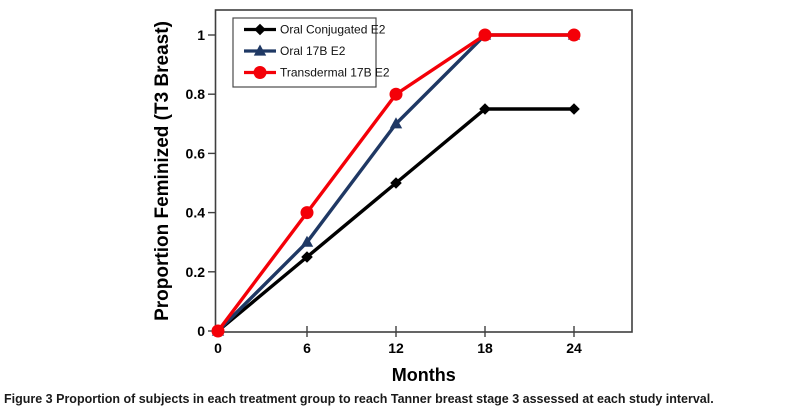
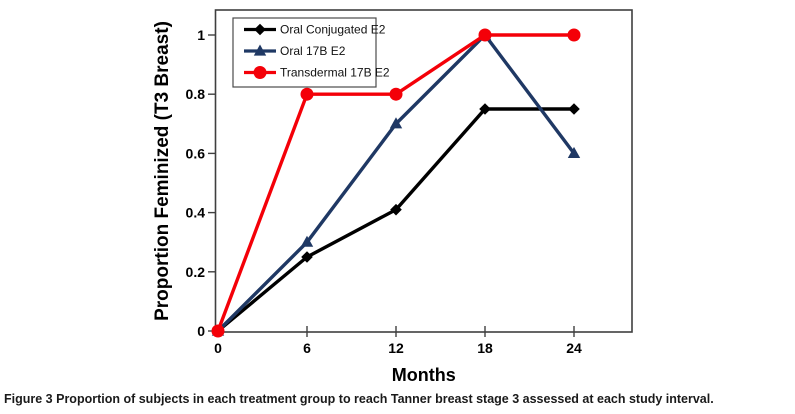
Transdermal 17B E2/6: 0.4 -> 0.8
Oral Conjugated E2/12: 0.50 -> 0.41
Oral 17B E2/24: 1.0 -> 0.6
